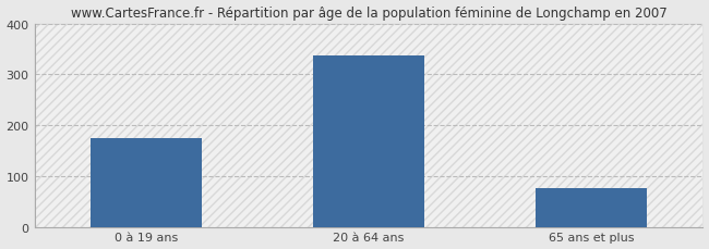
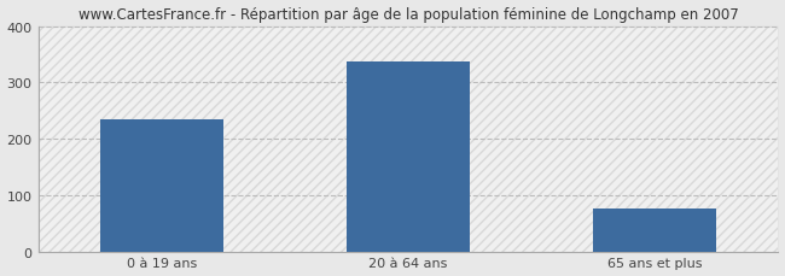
0 à 19 ans: 175 -> 235
